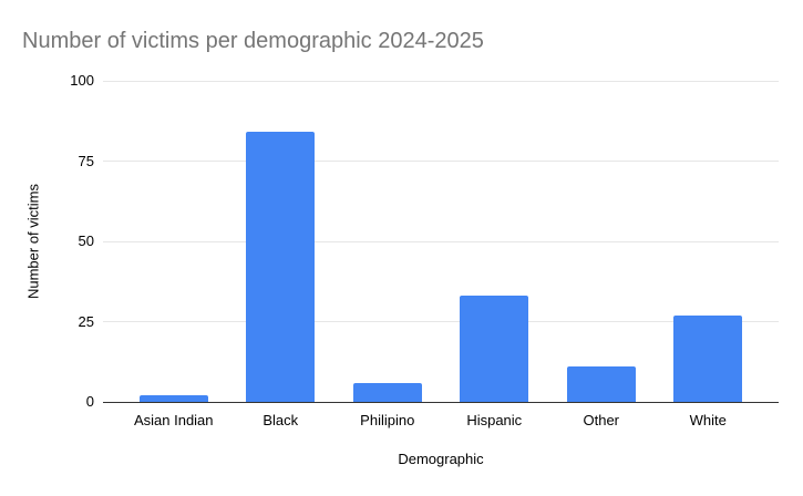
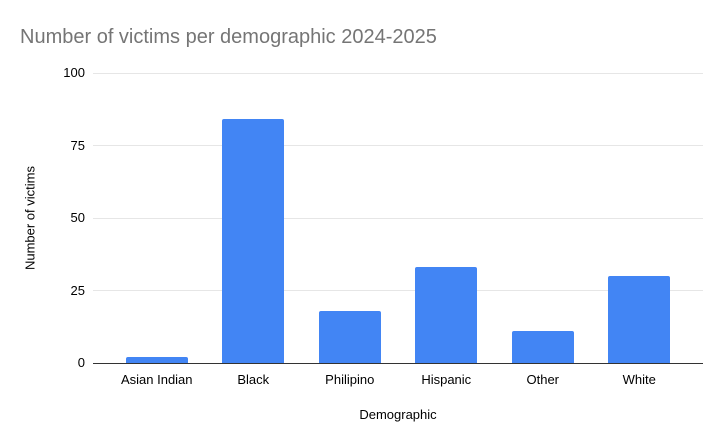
Philipino: 6 -> 18
White: 27 -> 30
